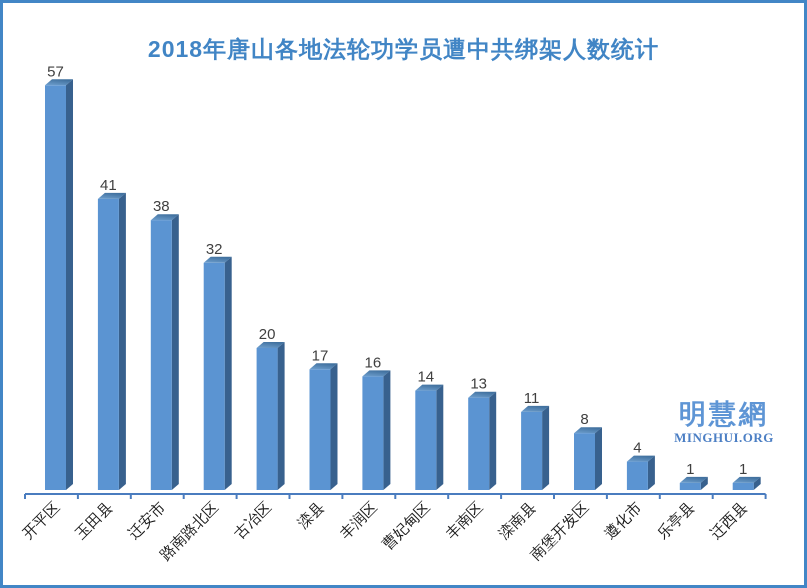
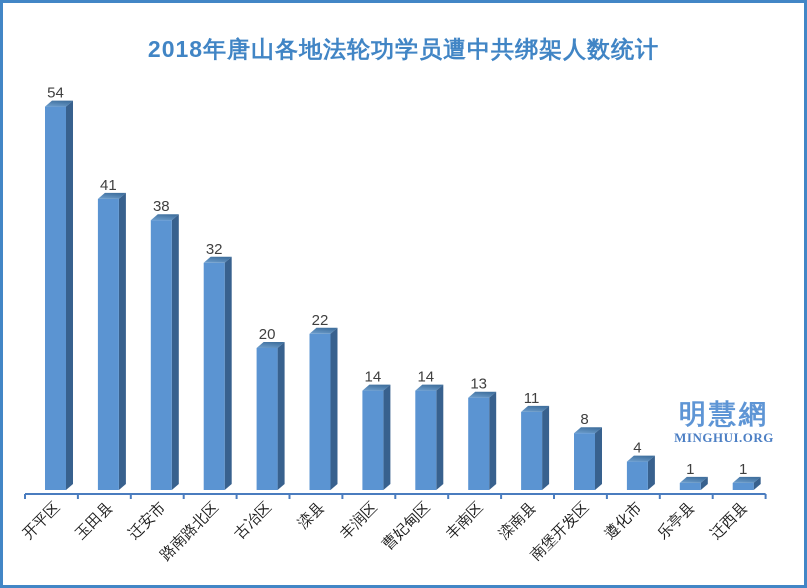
开平区: 57 -> 54
滦县: 17 -> 22
丰润区: 16 -> 14
